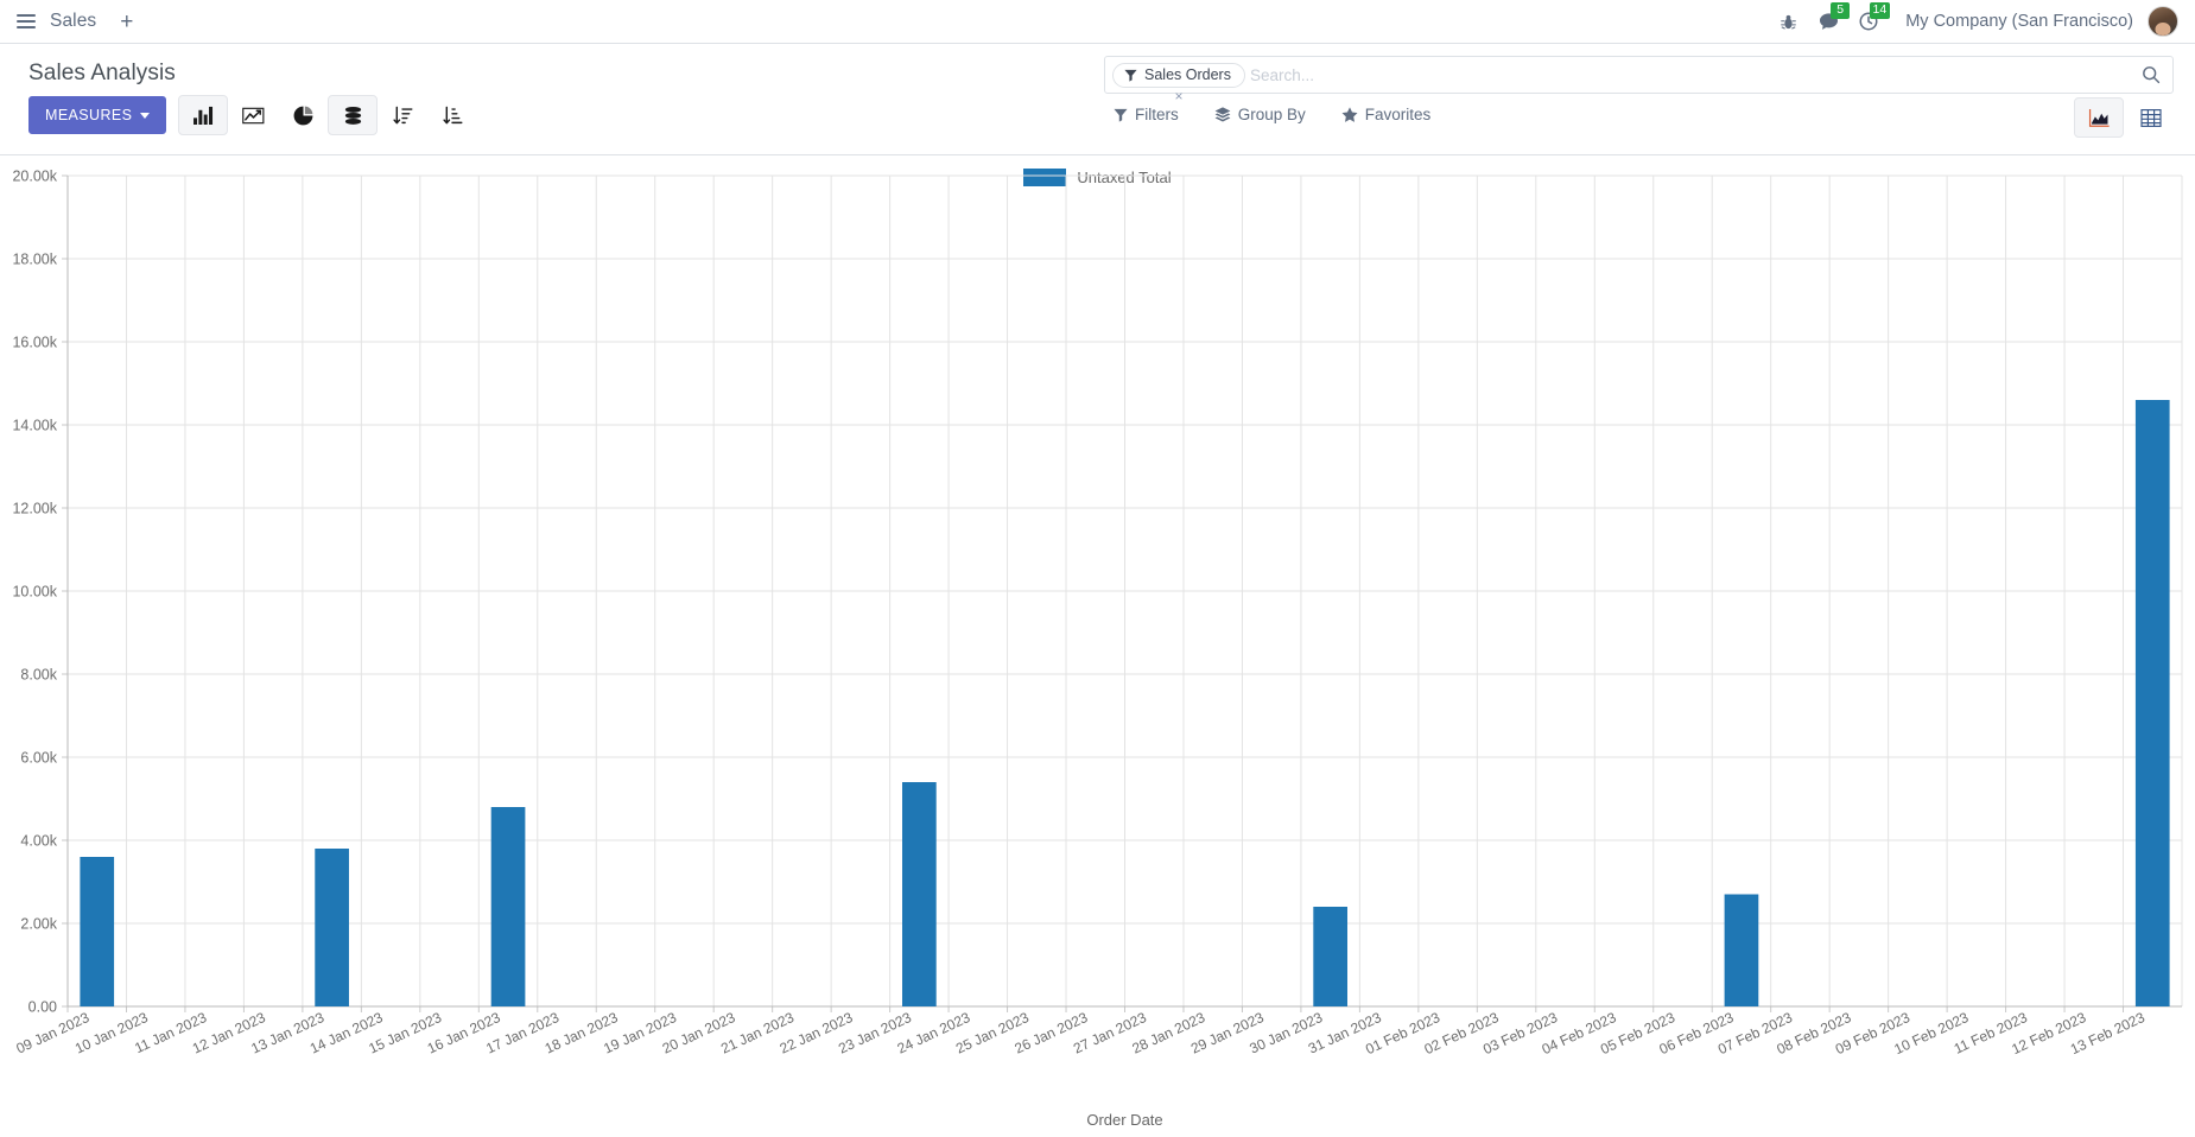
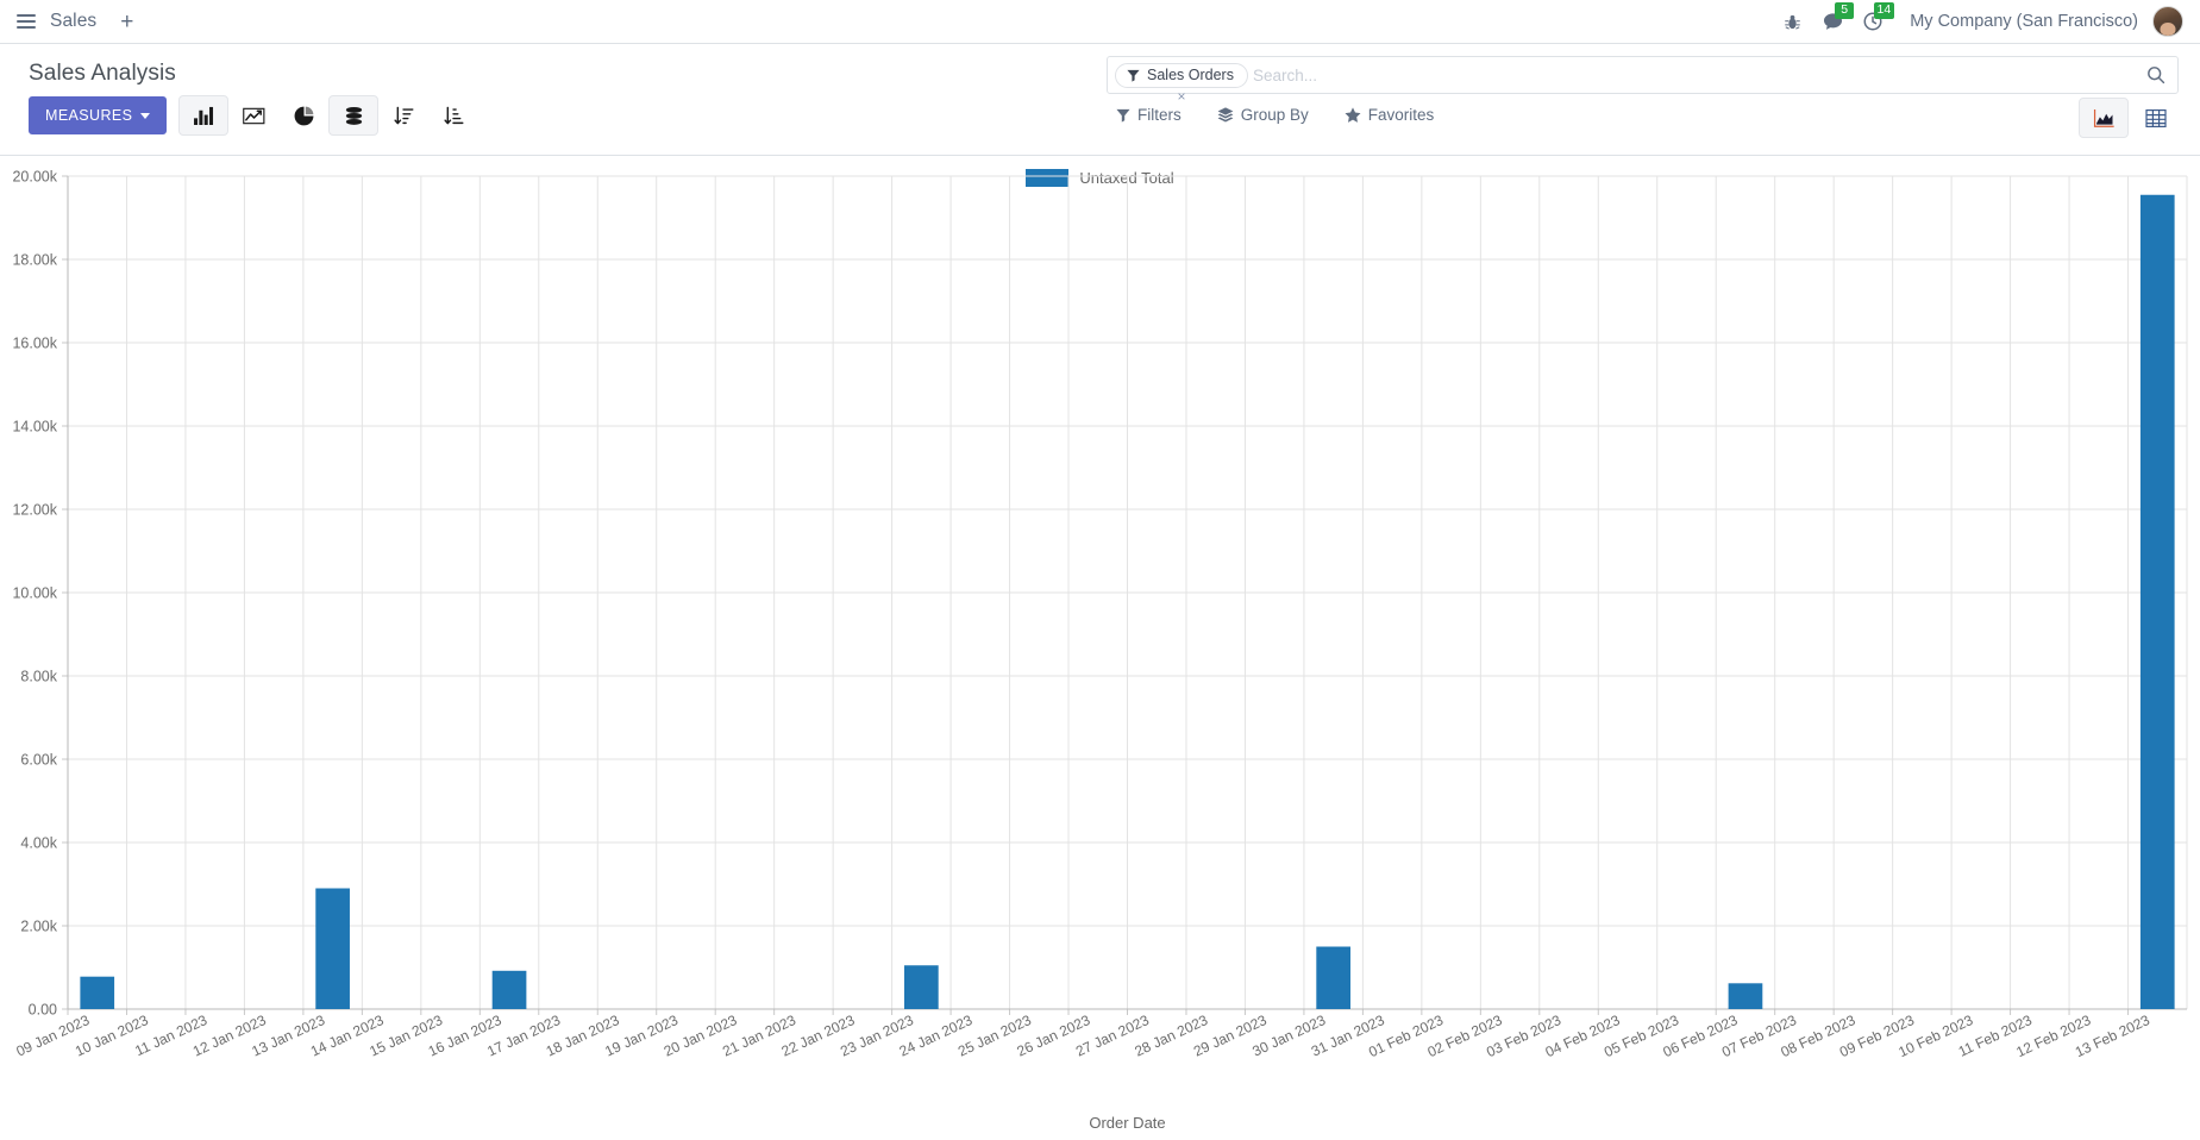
09 Jan 2023: 3.6k -> 0.8k
13 Jan 2023: 3.8k -> 2.9k
16 Jan 2023: 4.8k -> 0.9k
23 Jan 2023: 5.4k -> 1.0k
30 Jan 2023: 2.4k -> 1.5k
06 Feb 2023: 2.7k -> 0.6k
13 Feb 2023: 14.6k -> 19.6k
